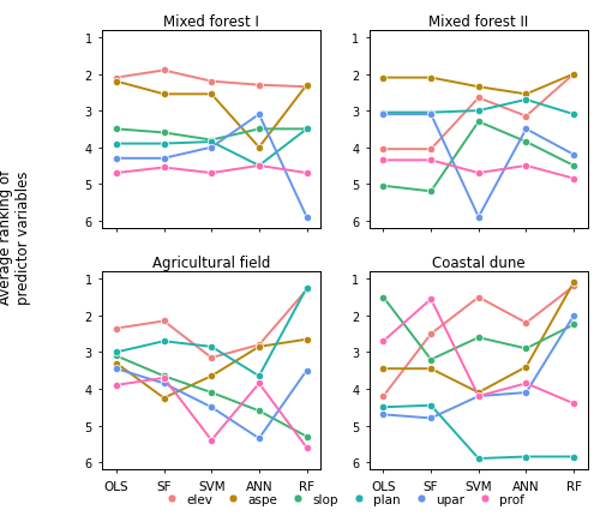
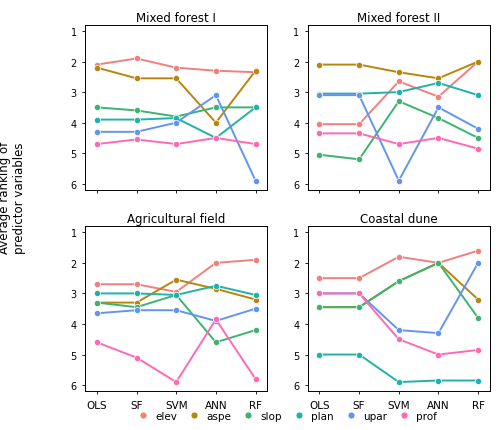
Agricultural field/elev/OLS: 2.35 -> 2.70
Agricultural field/slop/OLS: 3.10 -> 3.30
Agricultural field/upar/OLS: 3.45 -> 3.65
Agricultural field/prof/OLS: 3.90 -> 4.60
Agricultural field/elev/SF: 2.15 -> 2.70
Agricultural field/aspe/SF: 4.25 -> 3.30
Agricultural field/slop/SF: 3.65 -> 3.45
Agricultural field/plan/SF: 2.70 -> 3.00
Agricultural field/upar/SF: 3.85 -> 3.55
Agricultural field/prof/SF: 3.70 -> 5.10
Agricultural field/elev/SVM: 3.15 -> 2.95
Agricultural field/aspe/SVM: 3.65 -> 2.55
Agricultural field/slop/SVM: 4.10 -> 3.05
Agricultural field/plan/SVM: 2.85 -> 3.05
Agricultural field/upar/SVM: 4.50 -> 3.55
Agricultural field/prof/SVM: 5.40 -> 5.90
Agricultural field/elev/ANN: 2.80 -> 2.00
Agricultural field/plan/ANN: 3.65 -> 2.75
Agricultural field/upar/ANN: 5.35 -> 3.90
Agricultural field/elev/RF: 1.30 -> 1.90
Agricultural field/aspe/RF: 2.65 -> 3.20
Agricultural field/slop/RF: 5.30 -> 4.20
Agricultural field/plan/RF: 1.25 -> 3.05
Agricultural field/prof/RF: 5.60 -> 5.80
Coastal dune/elev/OLS: 4.2 -> 2.5
Coastal dune/slop/OLS: 1.50 -> 3.45
Coastal dune/plan/OLS: 4.50 -> 5.00
Coastal dune/upar/OLS: 4.7 -> 3.0
Coastal dune/prof/OLS: 2.70 -> 3.00
Coastal dune/slop/SF: 3.20 -> 3.45
Coastal dune/plan/SF: 4.45 -> 5.00
Coastal dune/upar/SF: 4.8 -> 3.0
Coastal dune/prof/SF: 1.55 -> 3.00
Coastal dune/elev/SVM: 1.5 -> 1.8
Coastal dune/aspe/SVM: 4.10 -> 2.60
Coastal dune/prof/SVM: 4.20 -> 4.50
Coastal dune/elev/ANN: 2.2 -> 2.0
Coastal dune/aspe/ANN: 3.40 -> 2.00
Coastal dune/slop/ANN: 2.90 -> 2.00
Coastal dune/upar/ANN: 4.1 -> 4.3
Coastal dune/prof/ANN: 3.85 -> 5.00
Coastal dune/elev/RF: 1.2 -> 1.6
Coastal dune/aspe/RF: 1.10 -> 3.20
Coastal dune/slop/RF: 2.25 -> 3.80
Coastal dune/prof/RF: 4.40 -> 4.85
